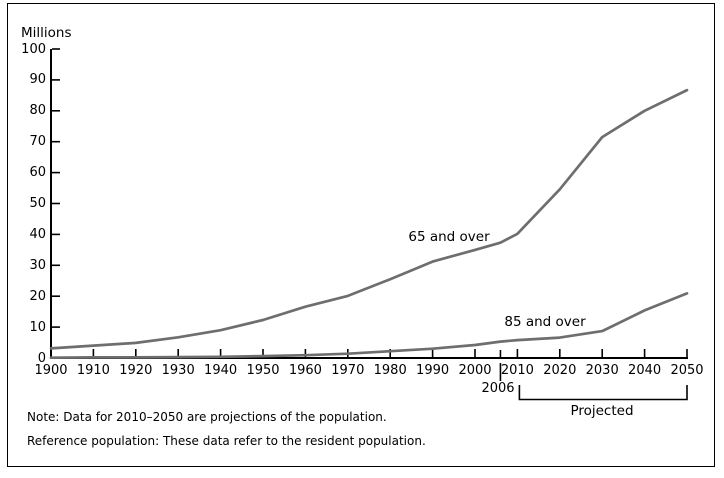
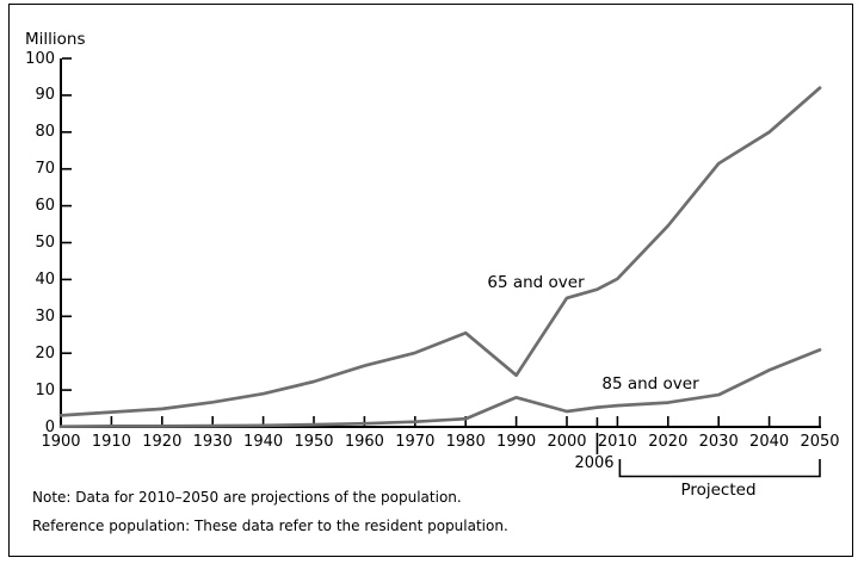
65 and over/1990: 31 -> 14
85 and over/1990: 3 -> 8
65 and over/2050: 87 -> 92
